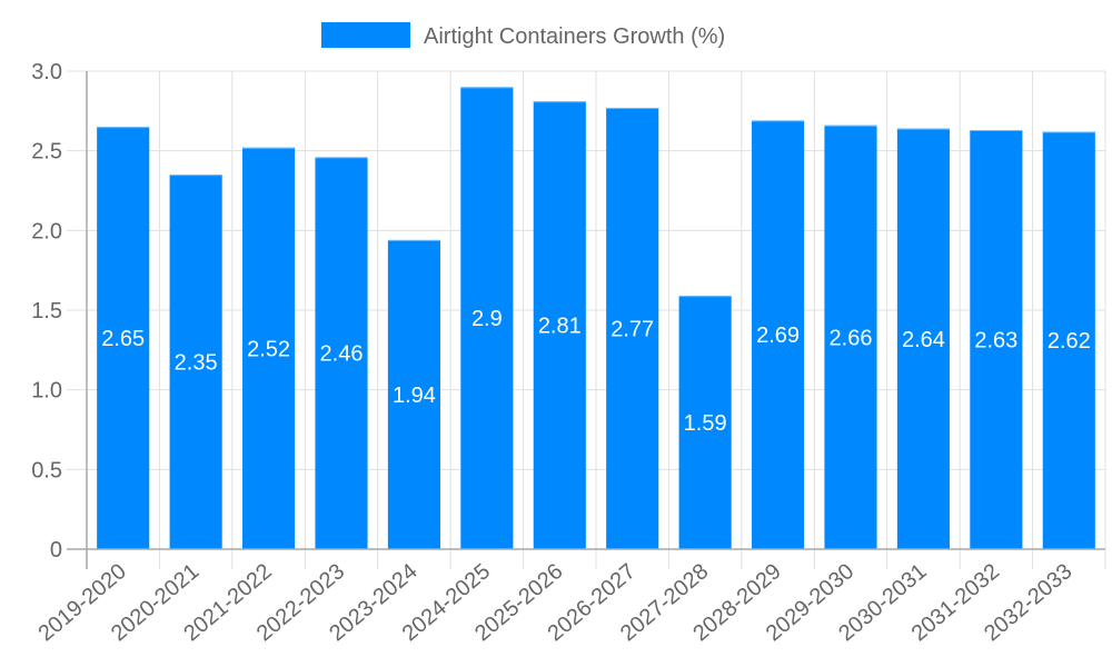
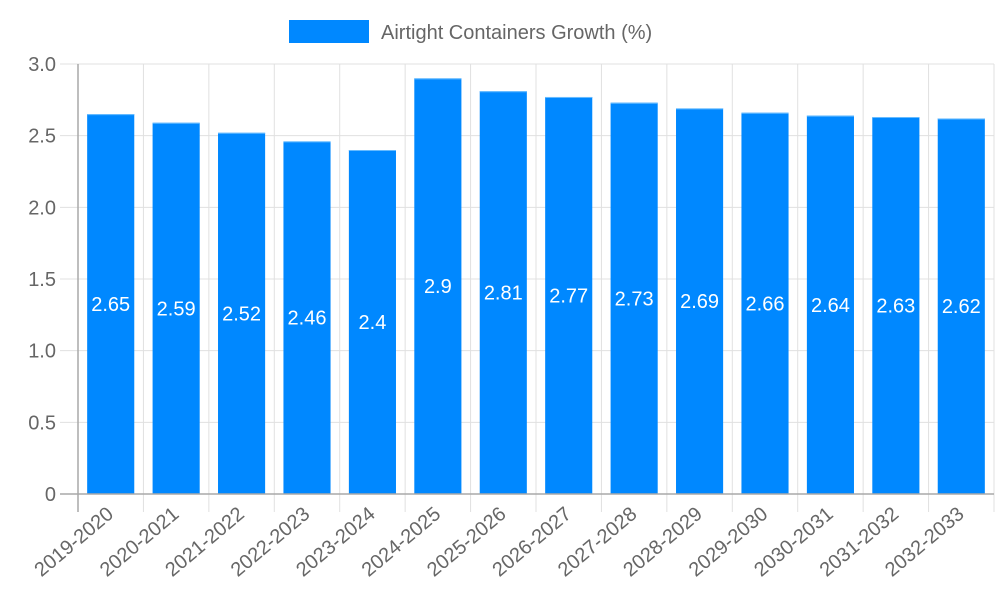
2020-2021: 2.35 -> 2.59
2023-2024: 1.94 -> 2.4
2027-2028: 1.59 -> 2.73
